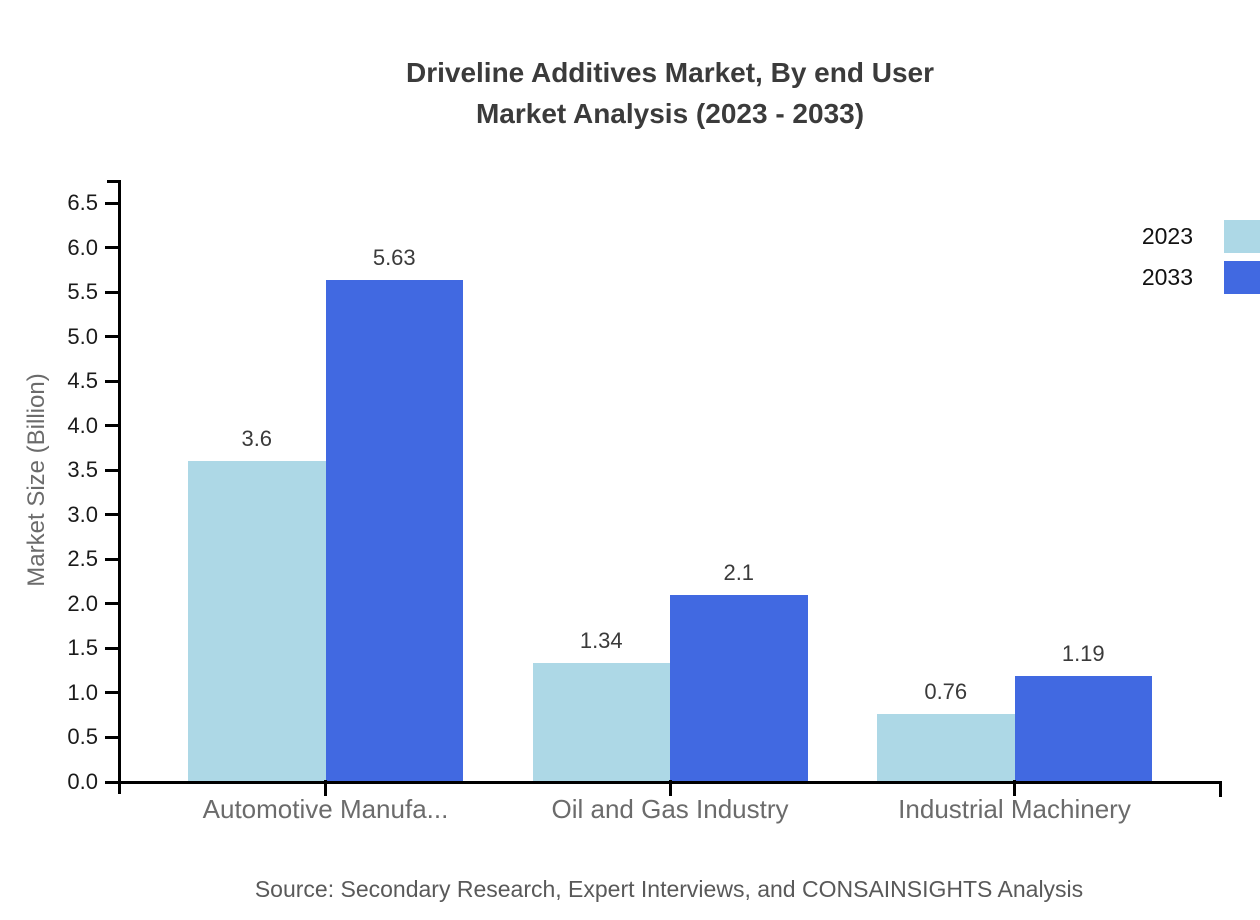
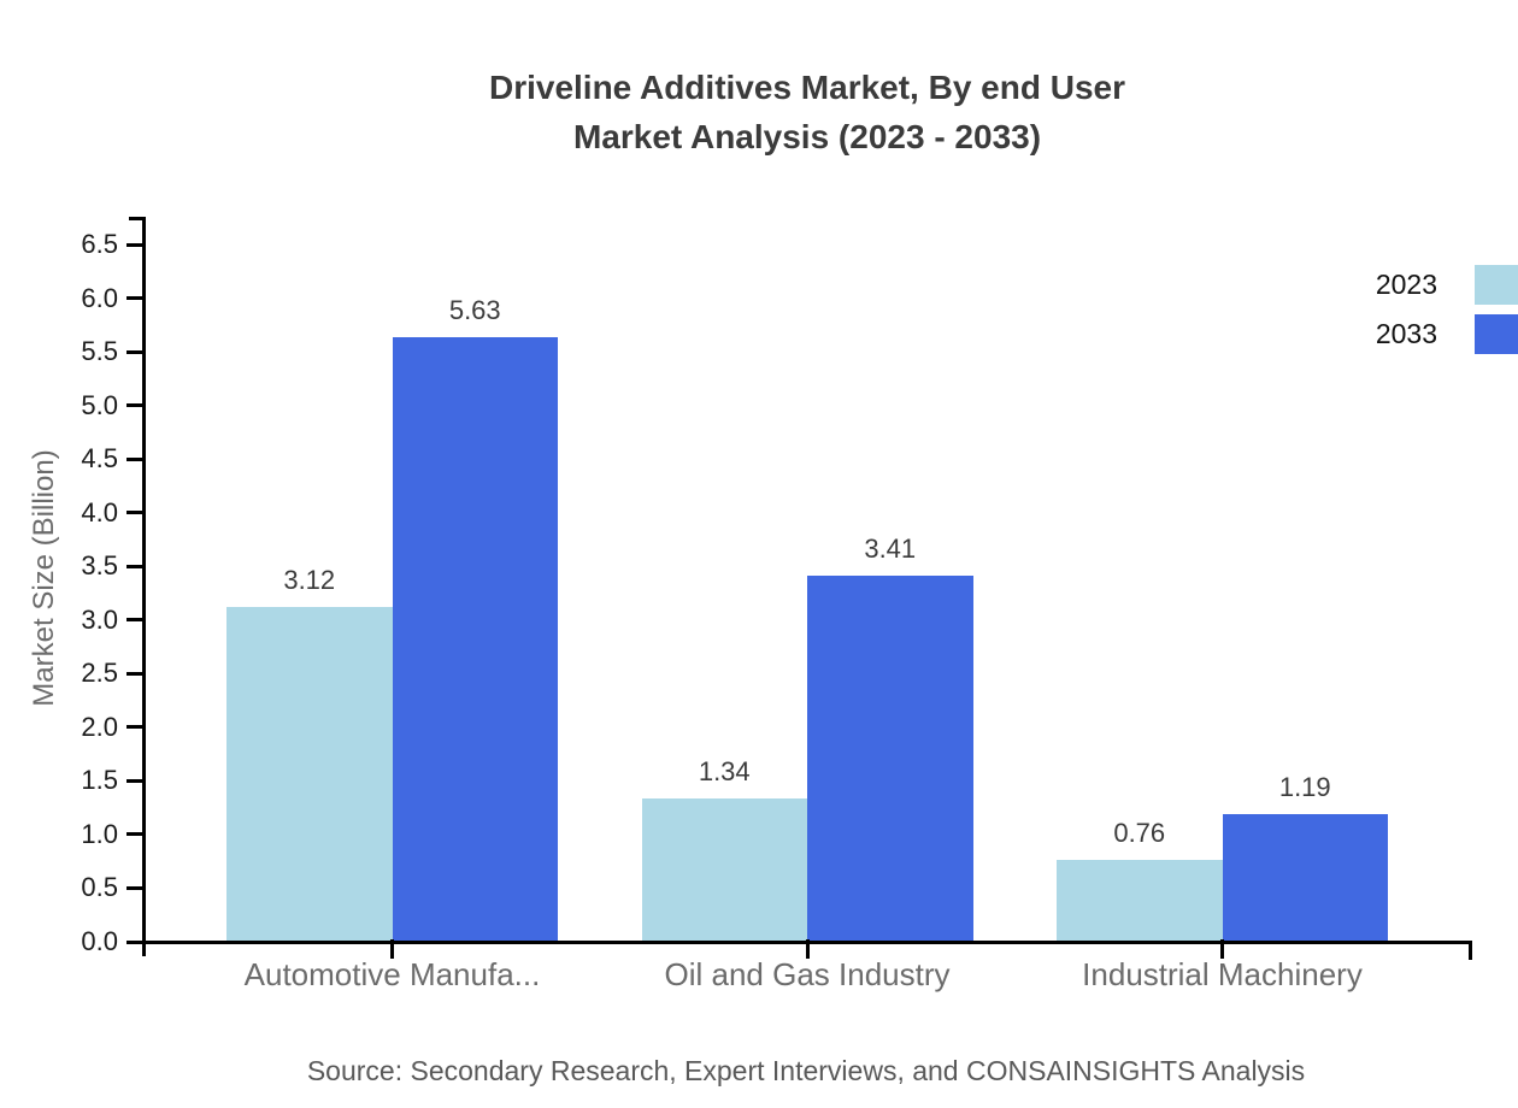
2023/Automotive Manufa...: 3.6 -> 3.12
2033/Oil and Gas Industry: 2.1 -> 3.41
